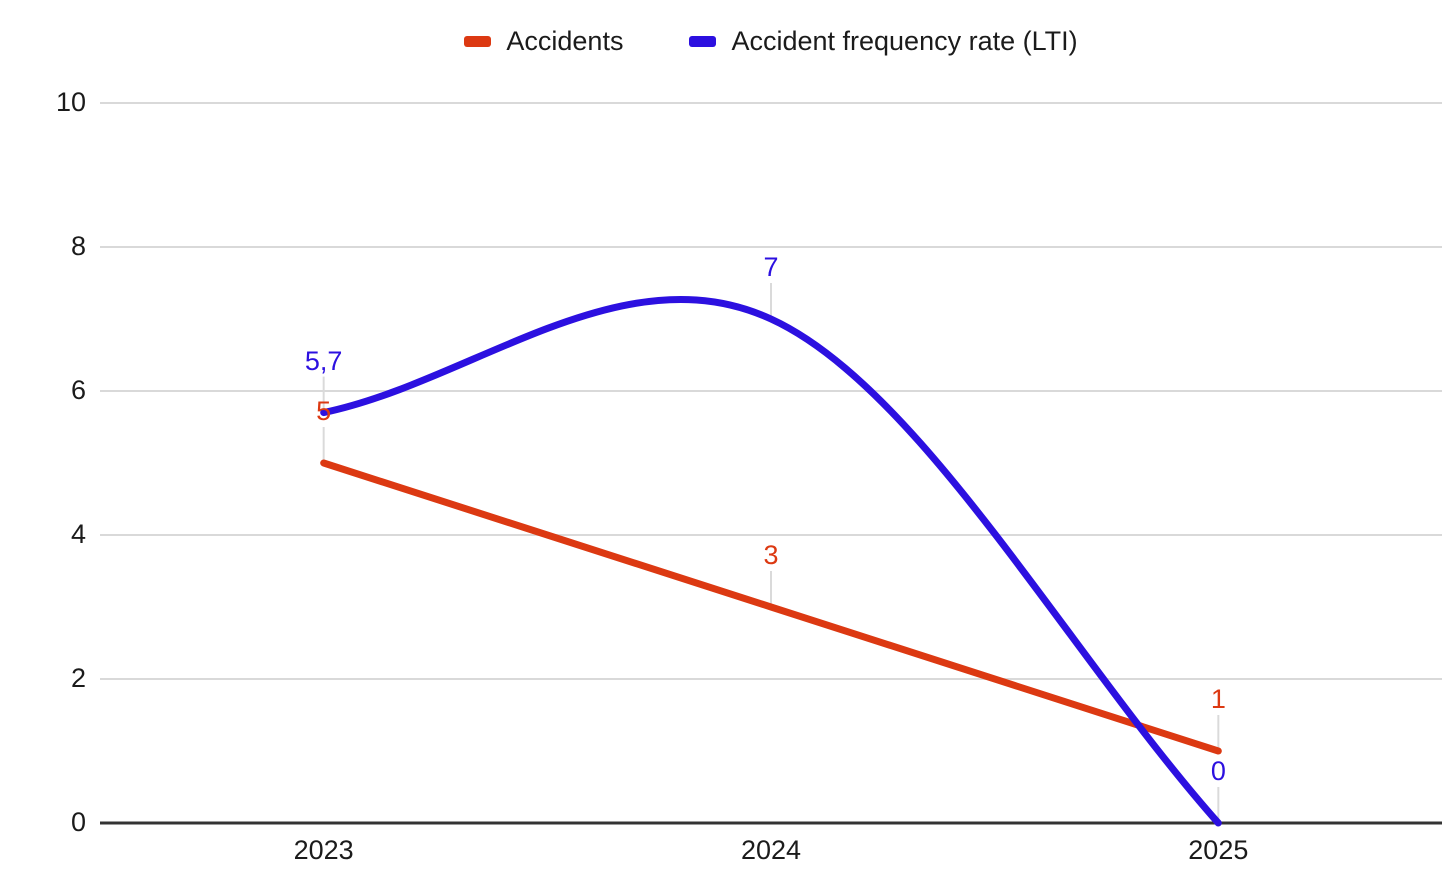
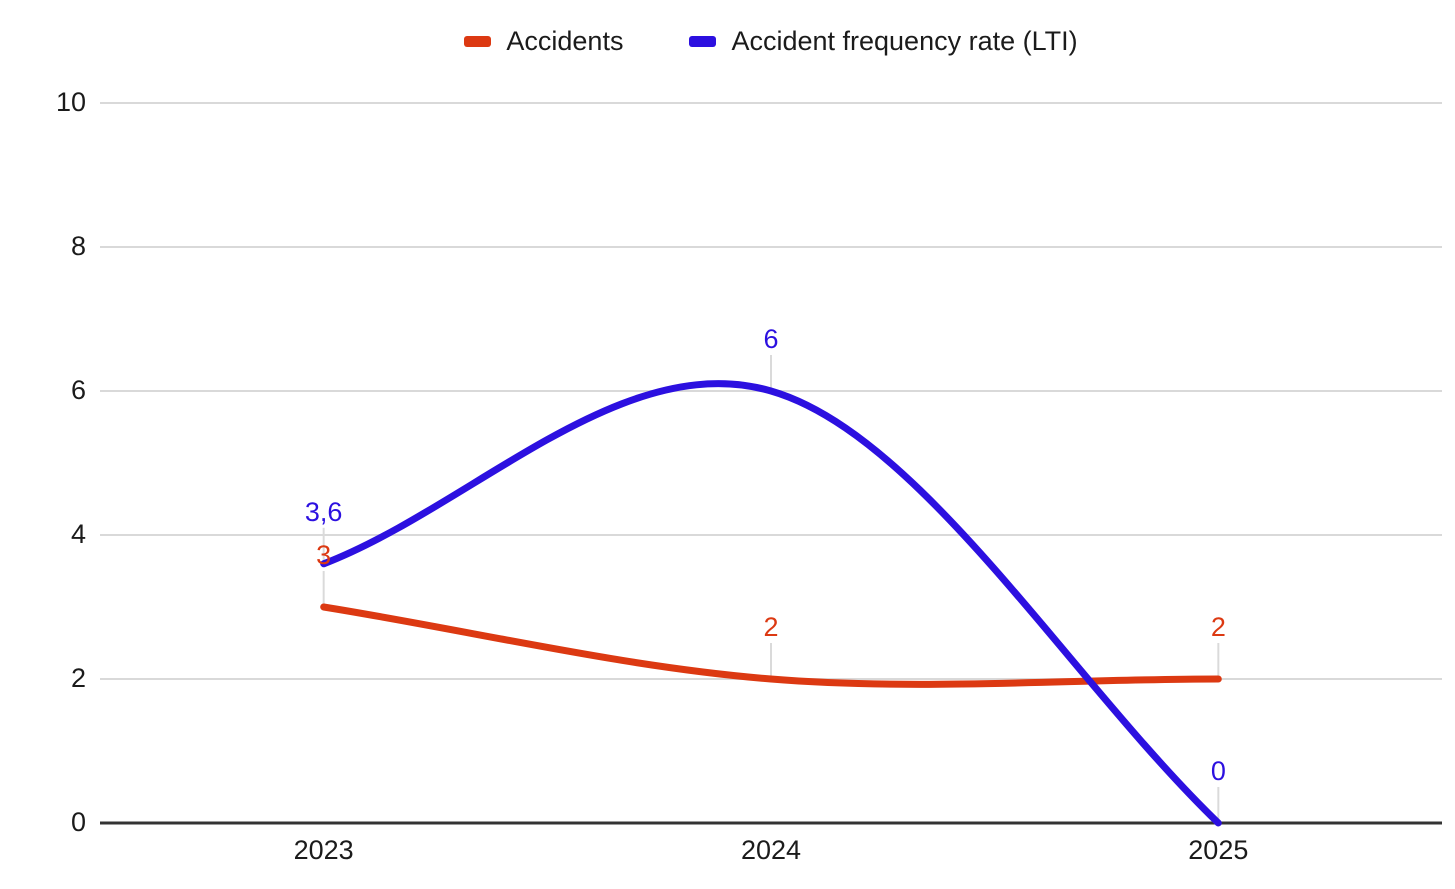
Accidents/2023: 5 -> 3
Accident frequency rate (LTI)/2023: 5,7 -> 3,6
Accidents/2024: 3 -> 2
Accident frequency rate (LTI)/2024: 7 -> 6
Accidents/2025: 1 -> 2
